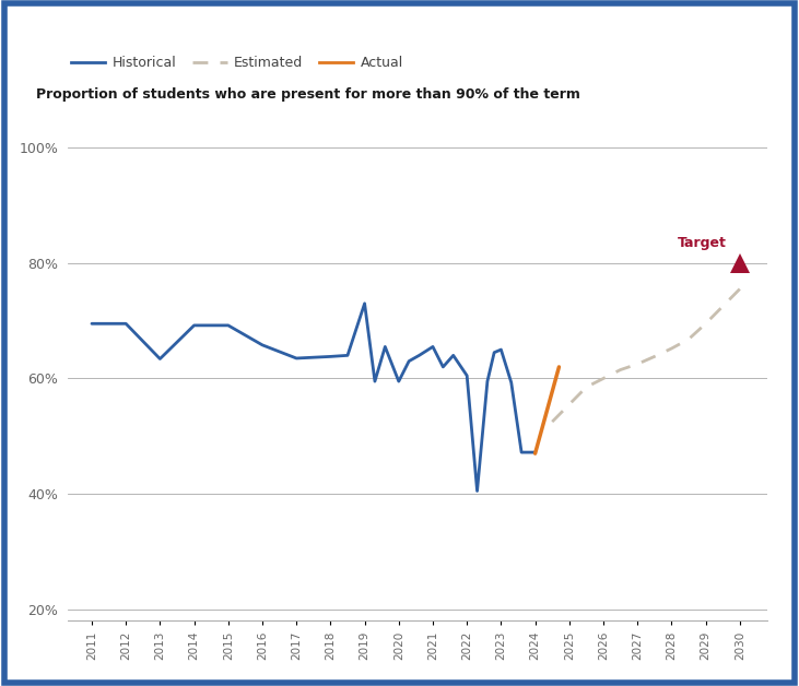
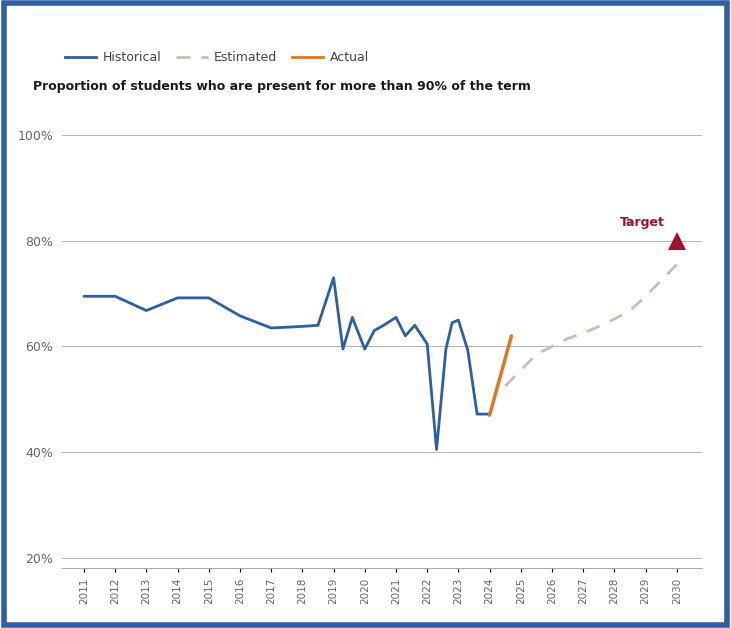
Historical/2013: 63.4% -> 66.8%
